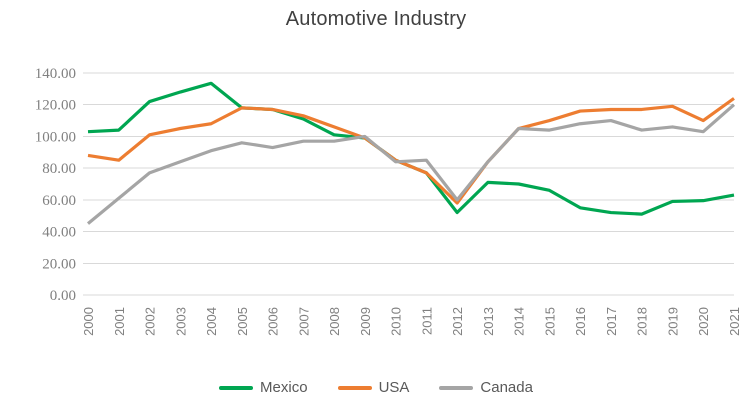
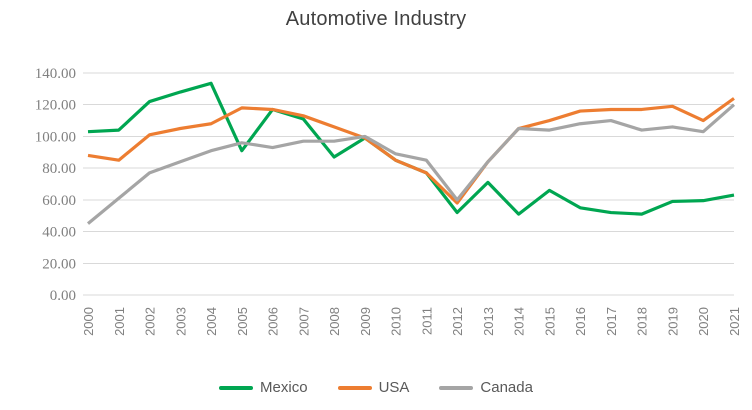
Mexico/2005: 118 -> 91
Mexico/2008: 101 -> 87
Canada/2010: 84 -> 89
Mexico/2014: 70 -> 51
